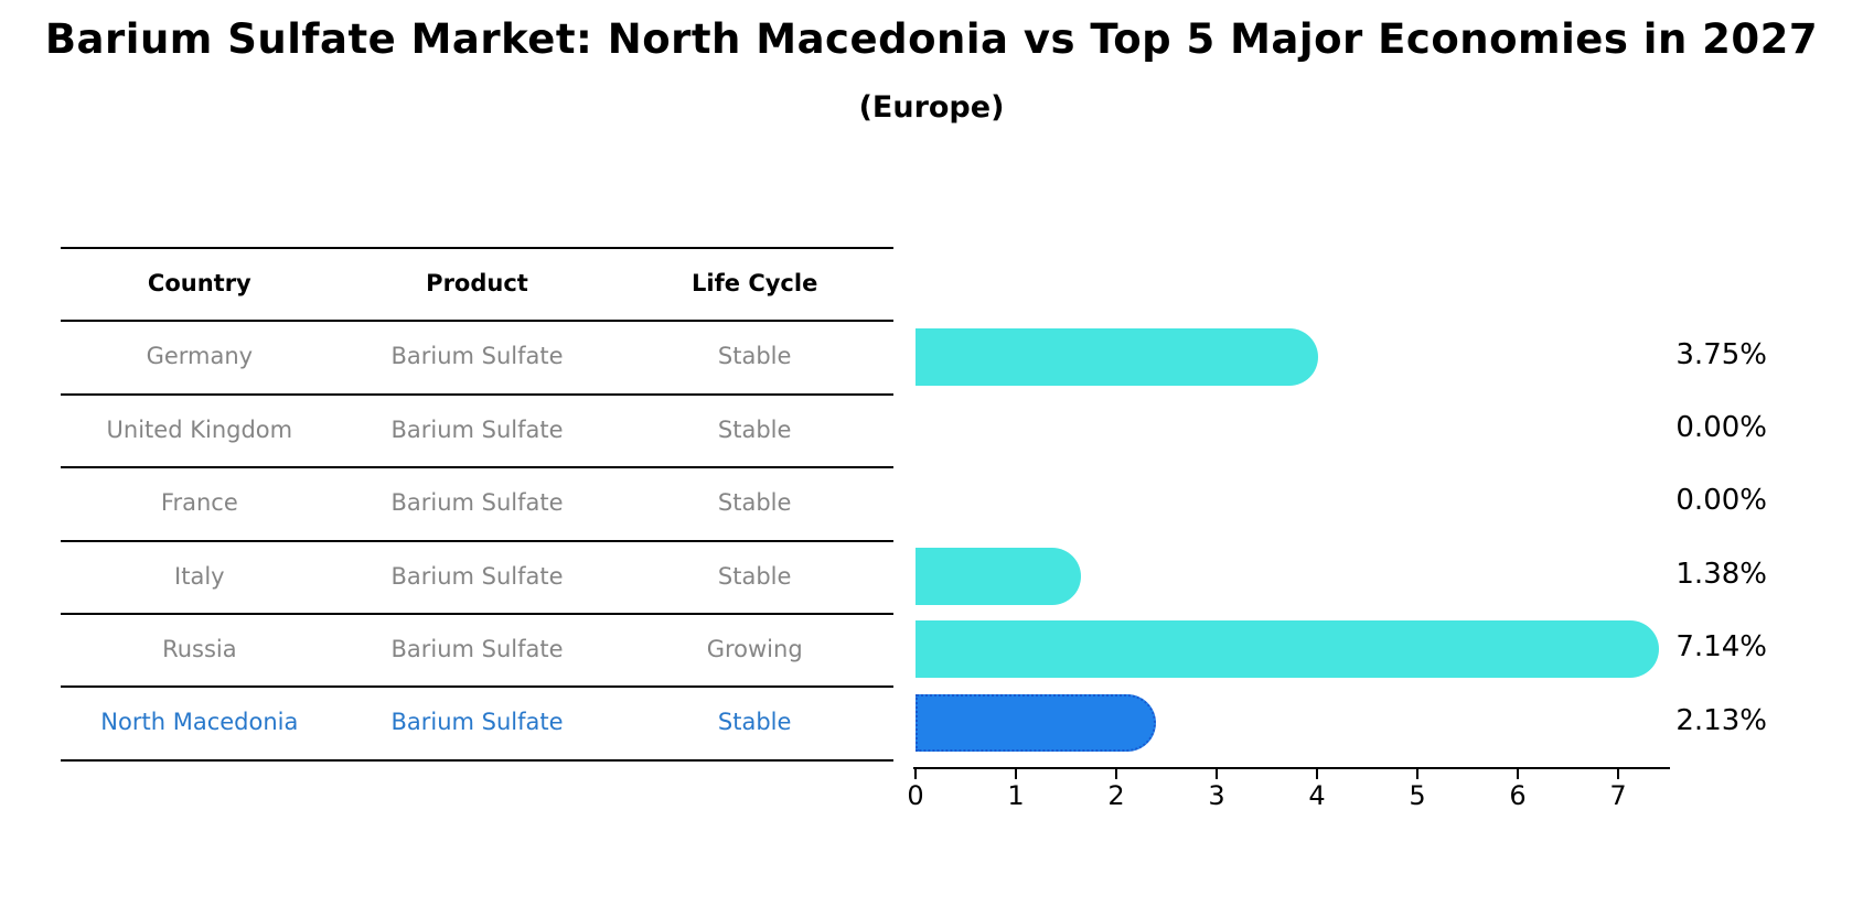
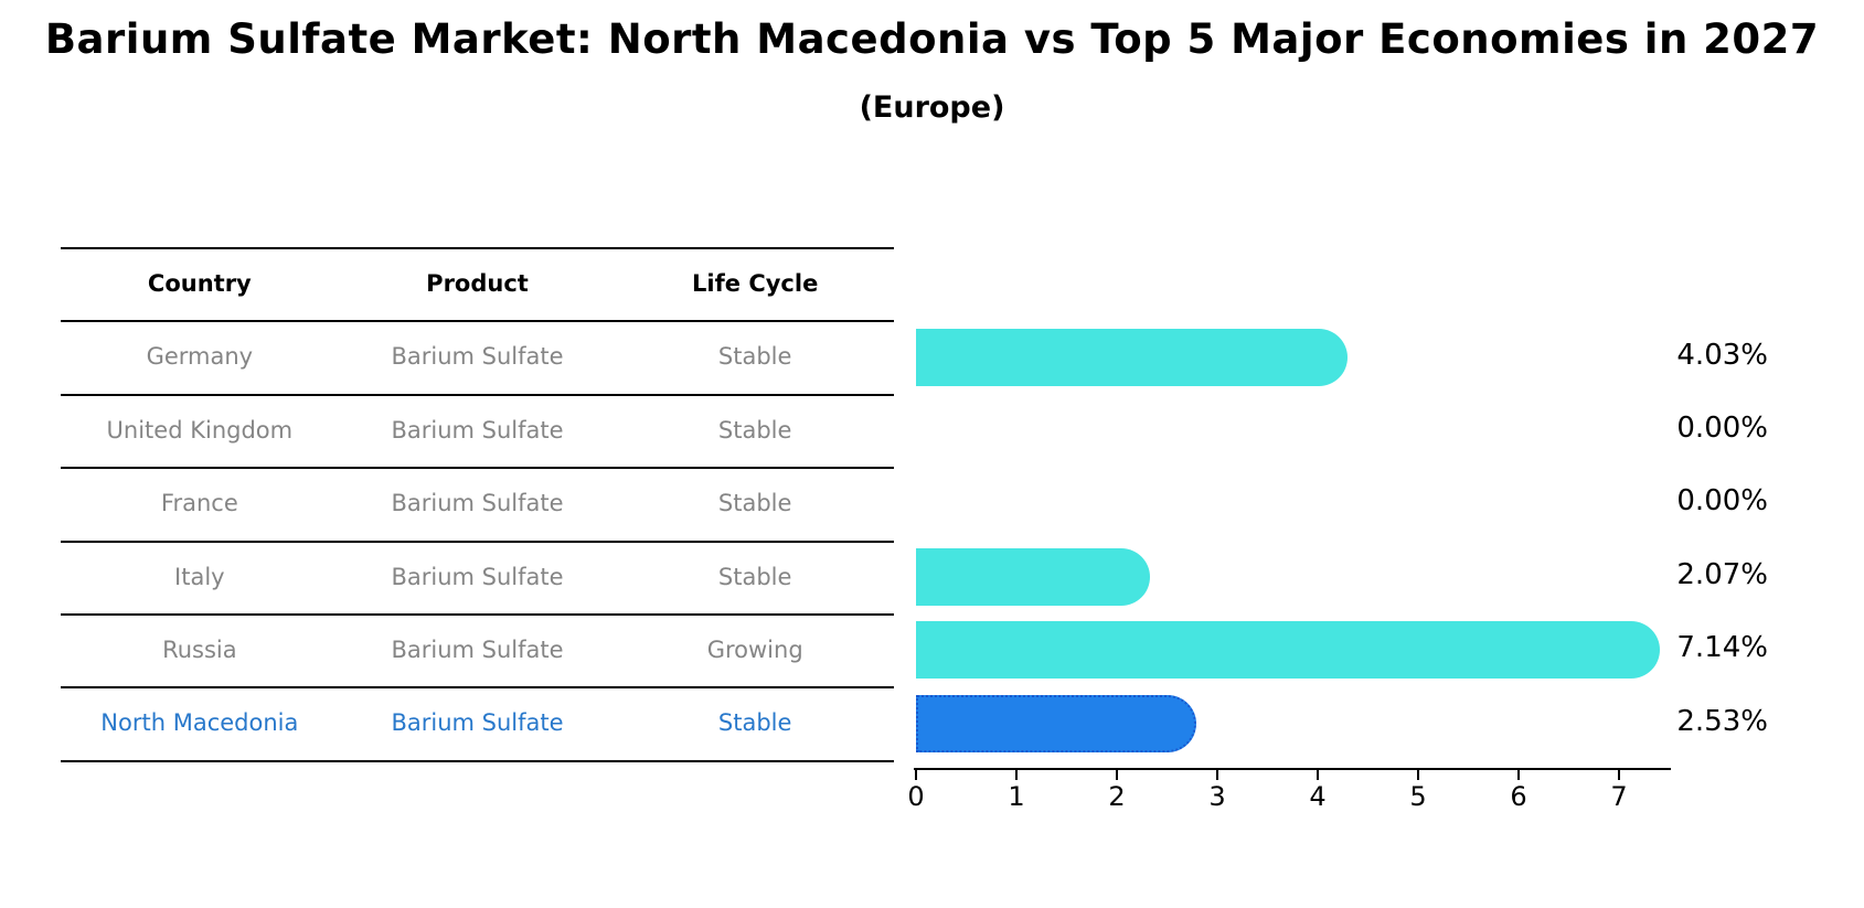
Germany: 3.75% -> 4.03%
Italy: 1.38% -> 2.07%
North Macedonia: 2.13% -> 2.53%
